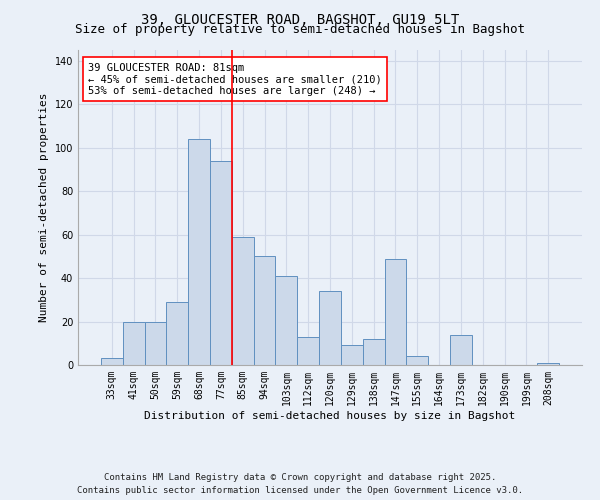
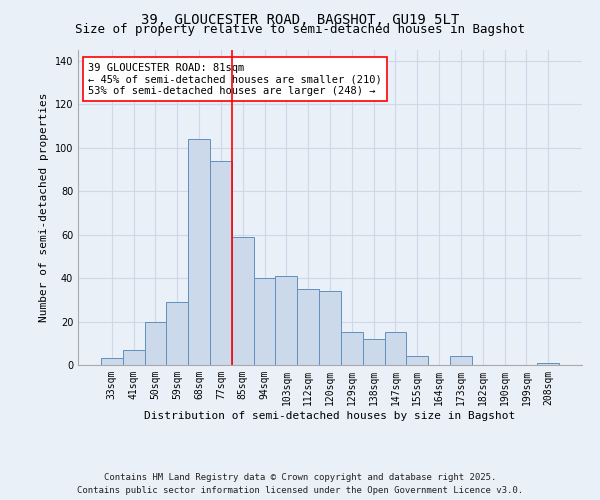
41sqm: 20 -> 7
94sqm: 50 -> 40
112sqm: 13 -> 35
129sqm: 9 -> 15
147sqm: 49 -> 15
173sqm: 14 -> 4
